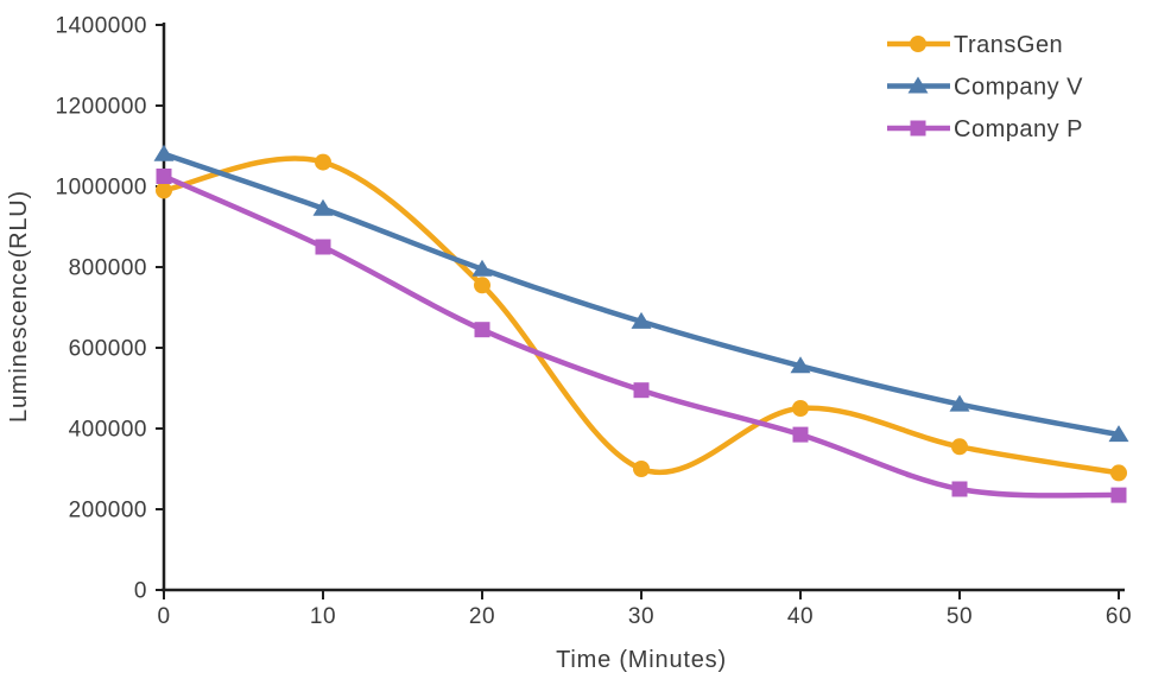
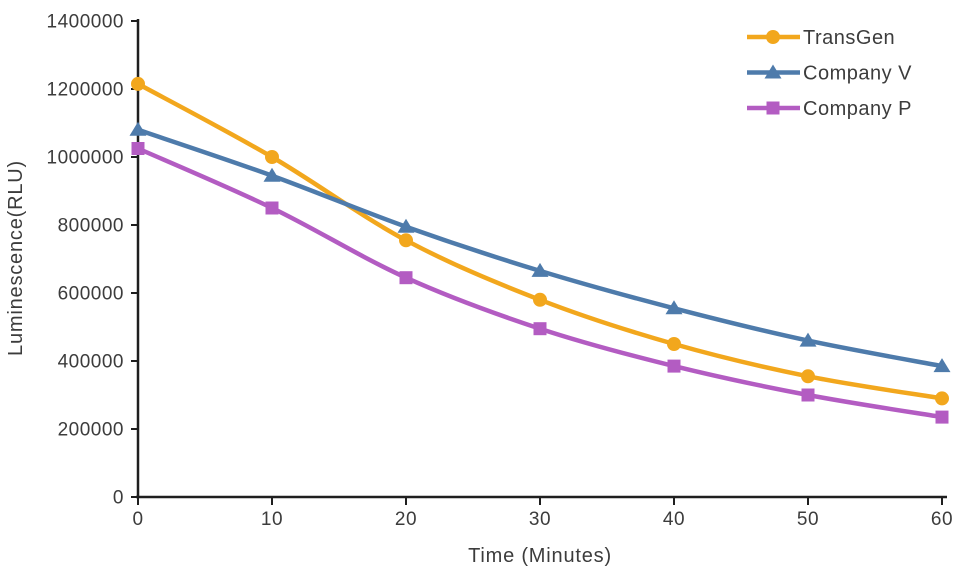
TransGen/0: 990000 -> 1220000
TransGen/10: 1060000 -> 1000000
TransGen/30: 300000 -> 580000
Company P/50: 250000 -> 300000
